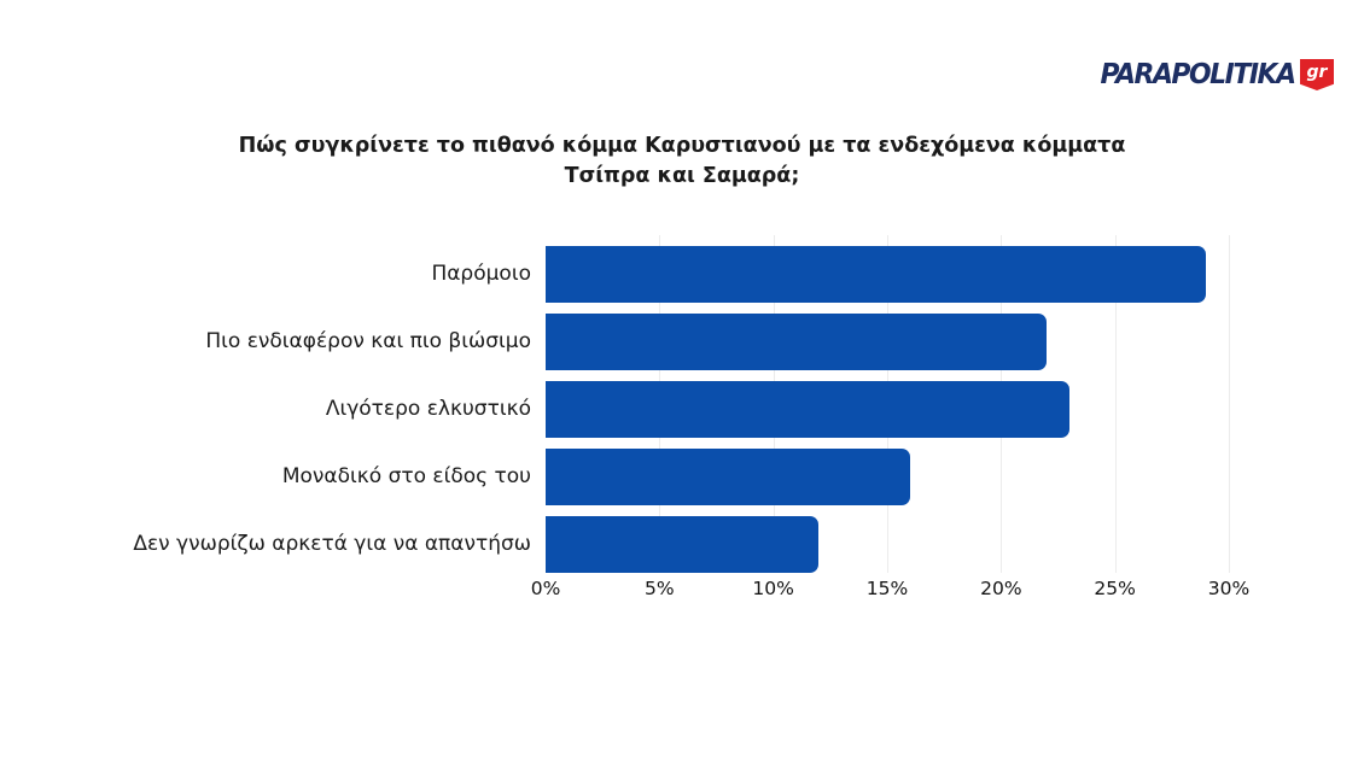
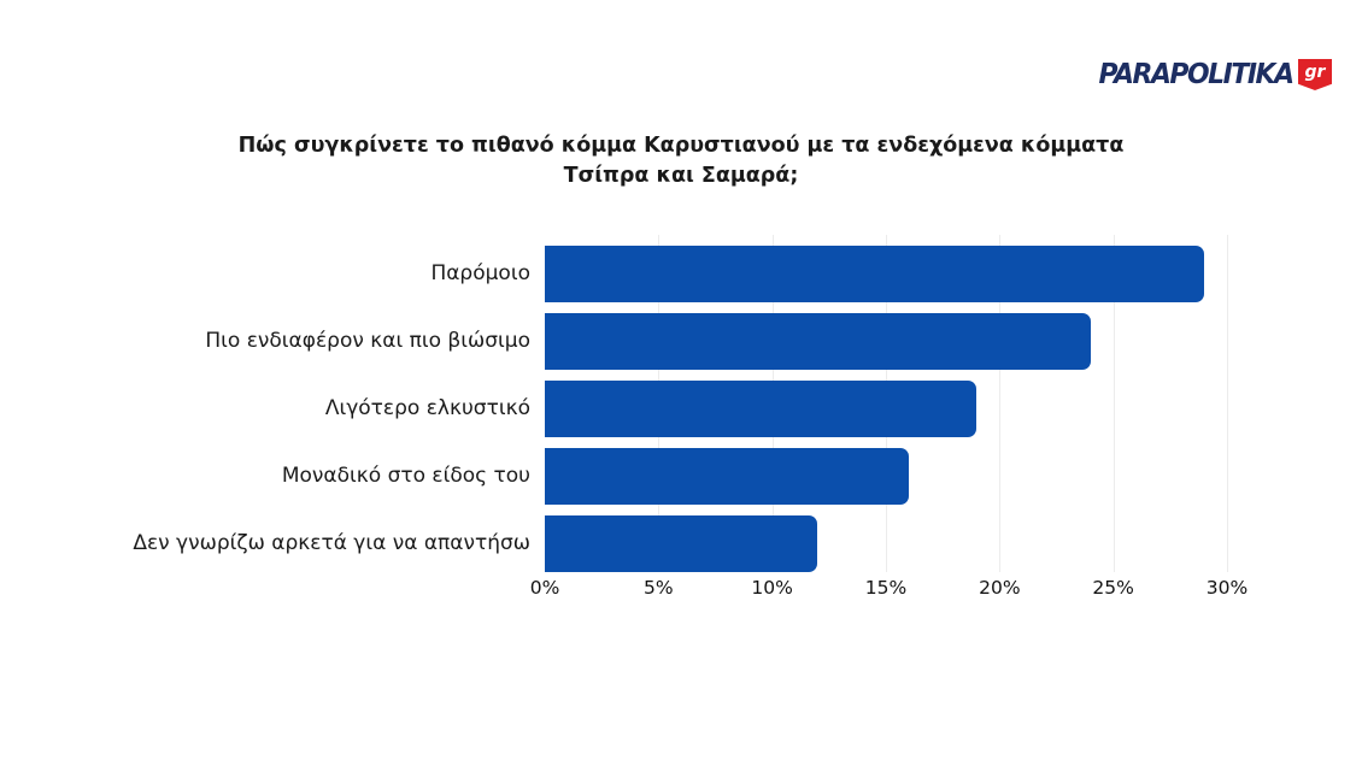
Πιο ενδιαφέρον και πιο βιώσιμο: 22% -> 24%
Λιγότερο ελκυστικό: 23% -> 19%
